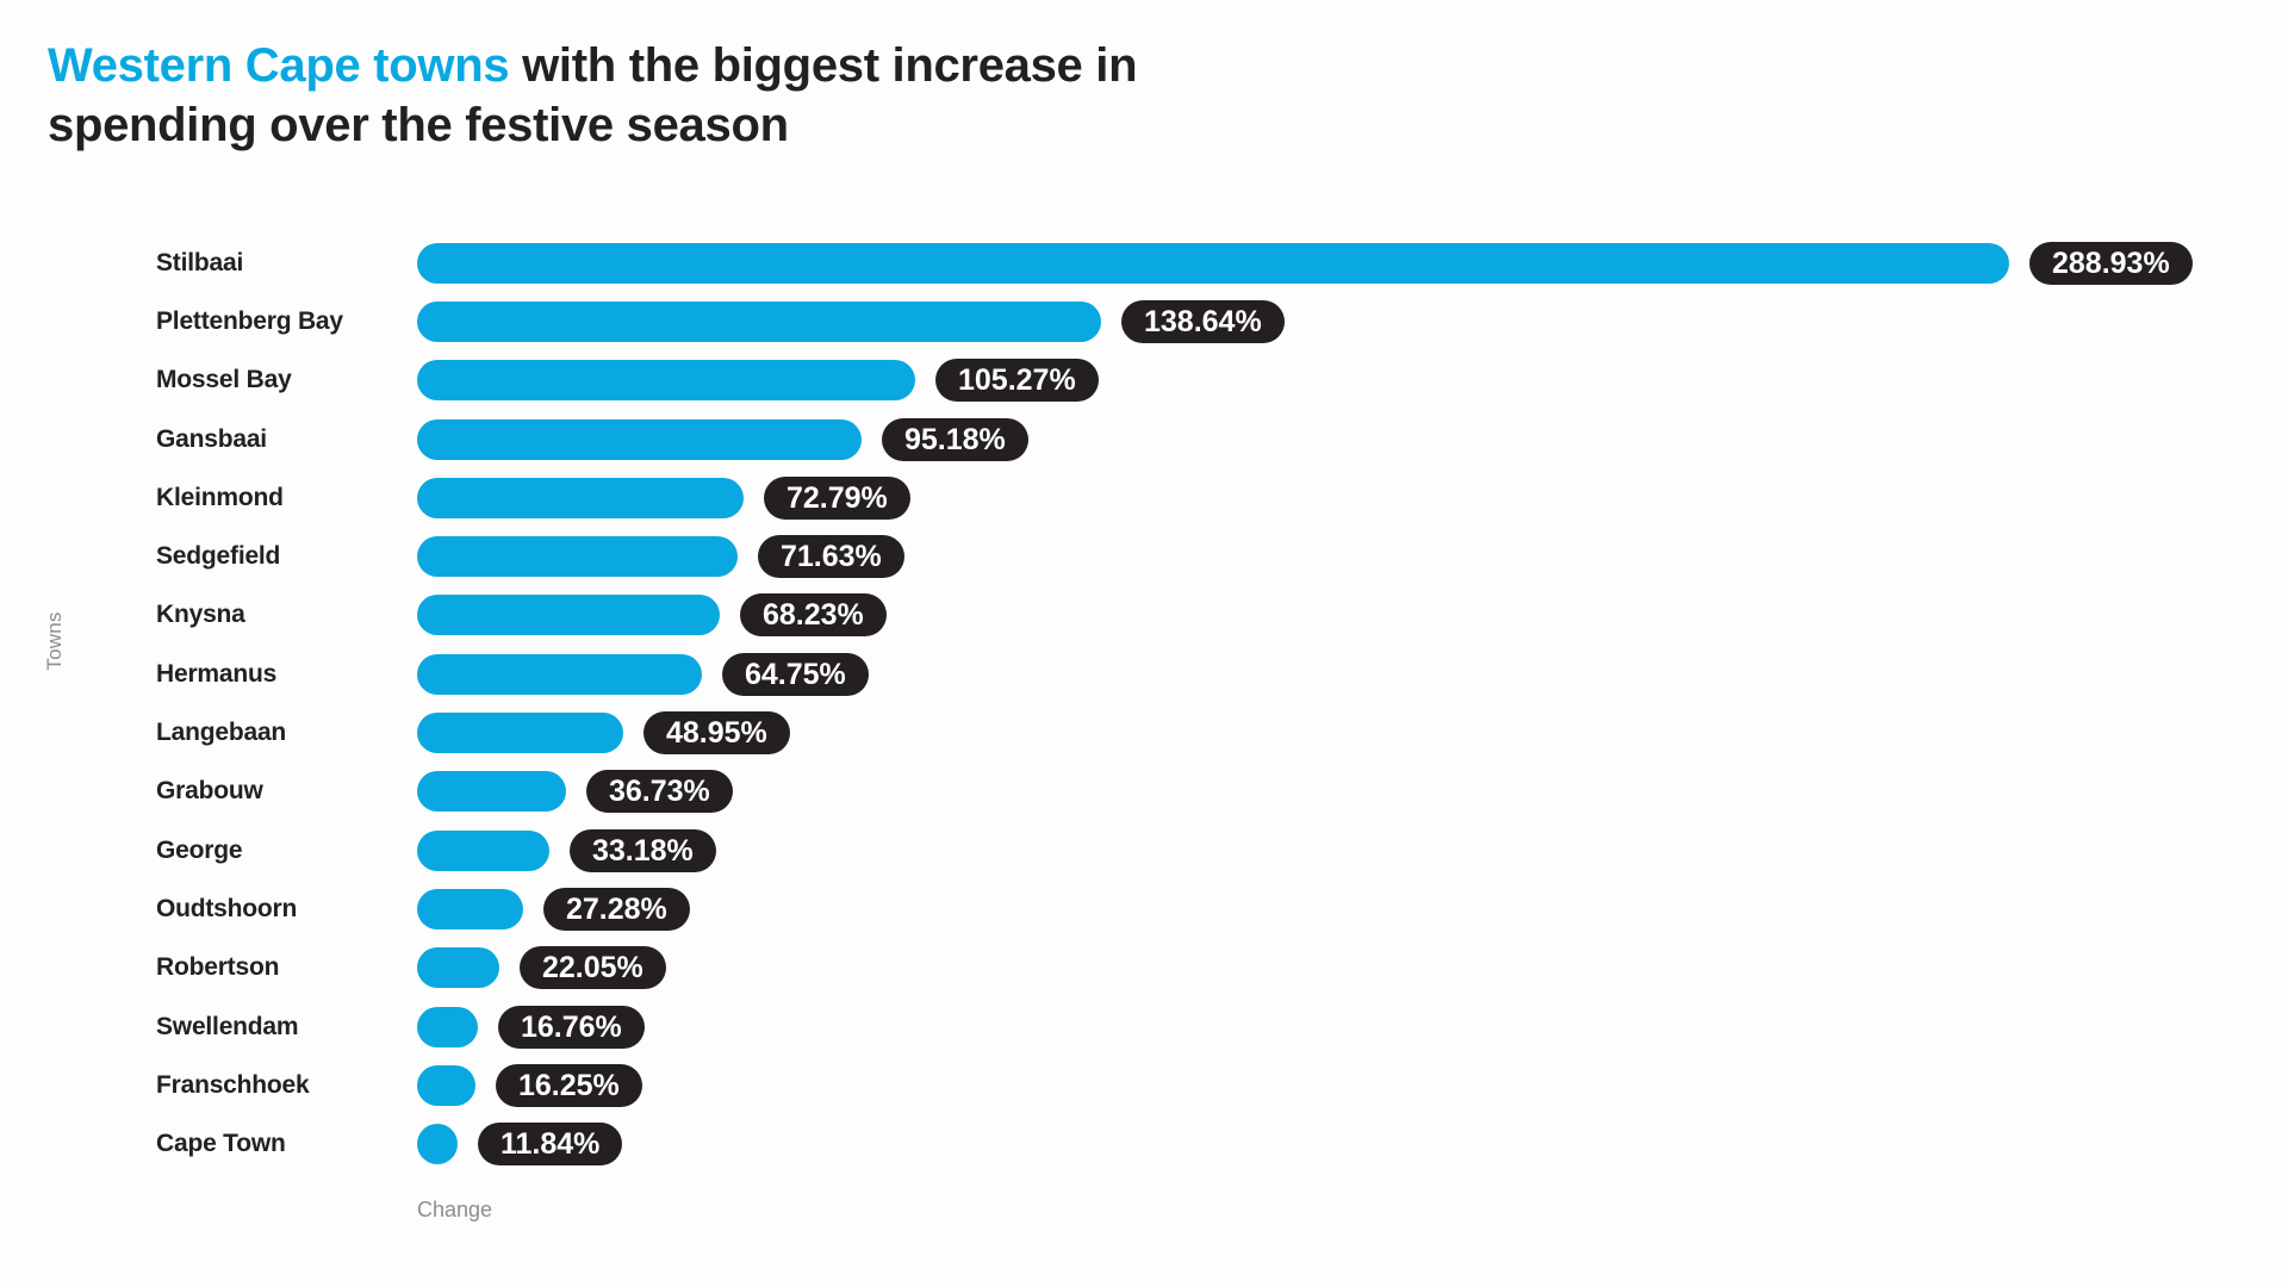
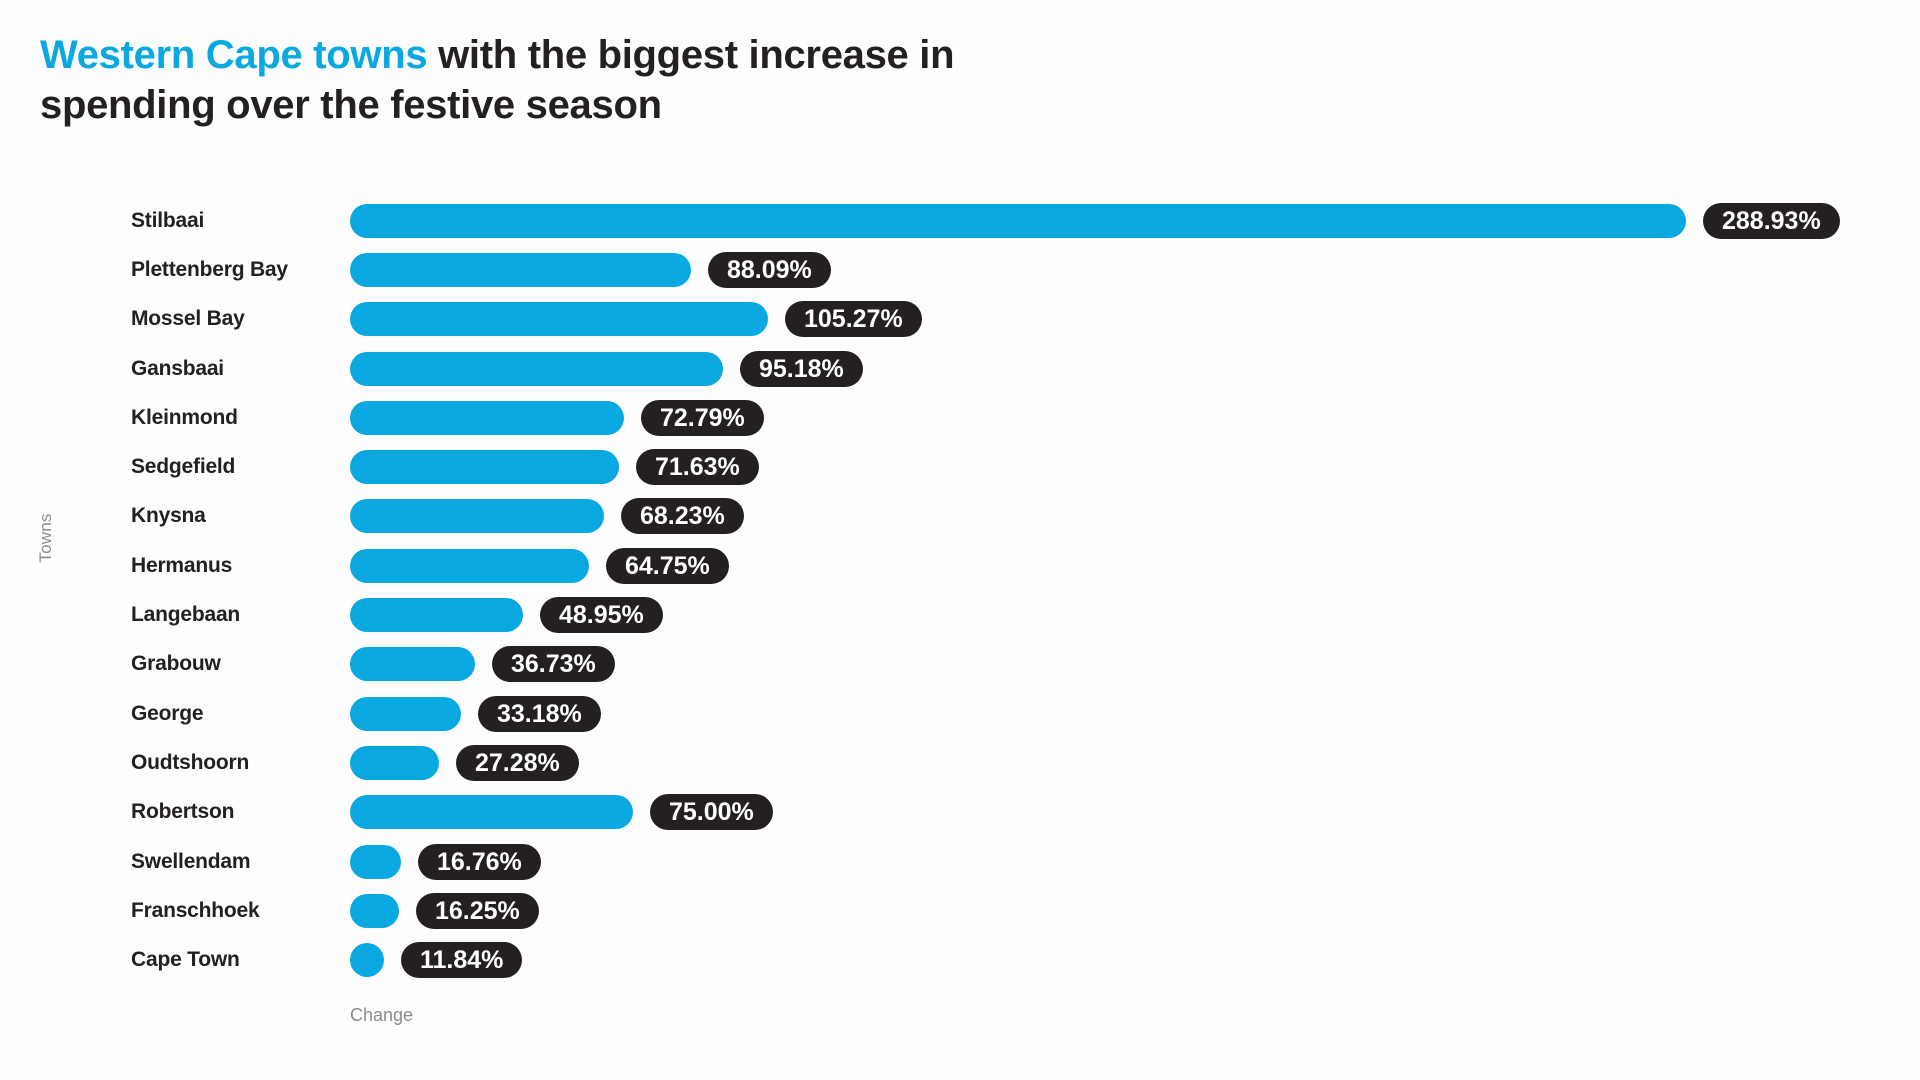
Plettenberg Bay: 138.64% -> 88.09%
Robertson: 22.05% -> 75.00%
